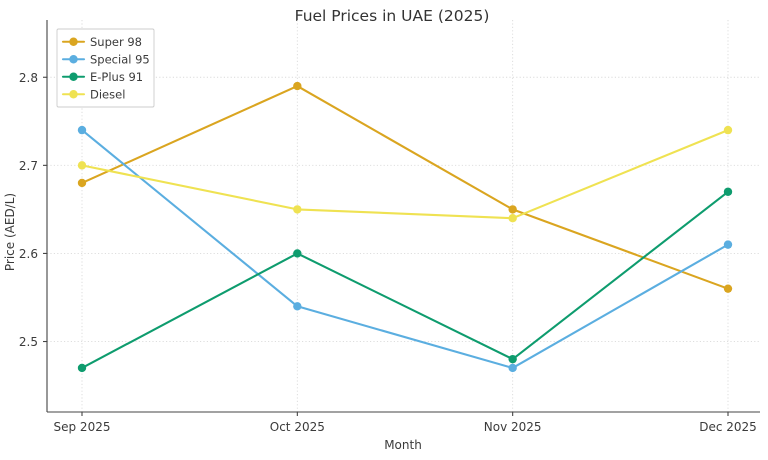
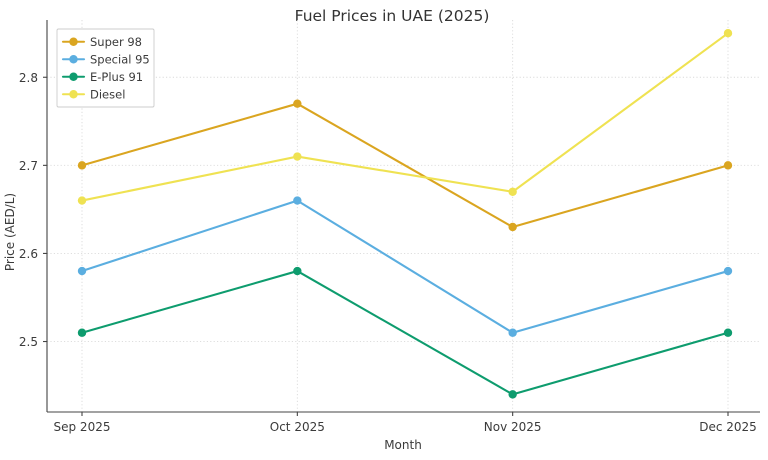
Super 98/Sep 2025: 2.68 -> 2.70
Special 95/Sep 2025: 2.74 -> 2.58
E-Plus 91/Sep 2025: 2.47 -> 2.51
Diesel/Sep 2025: 2.70 -> 2.66
Super 98/Oct 2025: 2.79 -> 2.77
Special 95/Oct 2025: 2.54 -> 2.66
E-Plus 91/Oct 2025: 2.60 -> 2.58
Diesel/Oct 2025: 2.65 -> 2.71
Super 98/Nov 2025: 2.65 -> 2.63
Special 95/Nov 2025: 2.47 -> 2.51
E-Plus 91/Nov 2025: 2.48 -> 2.44
Diesel/Nov 2025: 2.64 -> 2.67
Super 98/Dec 2025: 2.56 -> 2.70
Special 95/Dec 2025: 2.61 -> 2.58
E-Plus 91/Dec 2025: 2.67 -> 2.51
Diesel/Dec 2025: 2.74 -> 2.85
